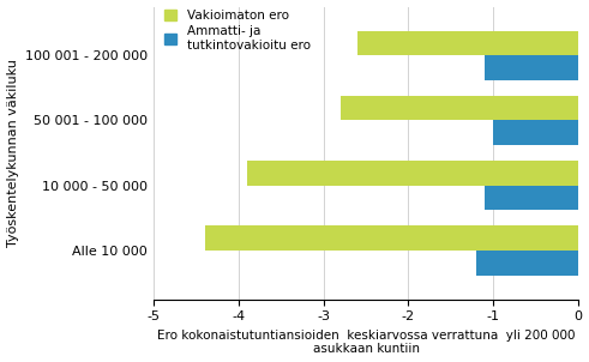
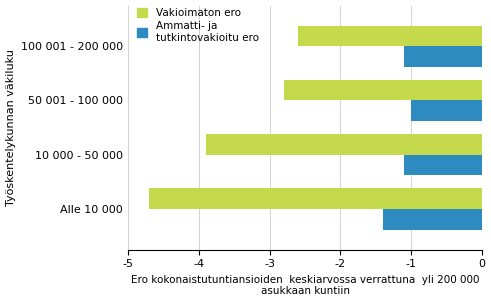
Vakioimaton ero/Alle 10 000: -4.4 -> -4.7
Ammatti- ja tutkintovakioitu ero/Alle 10 000: -1.2 -> -1.4
